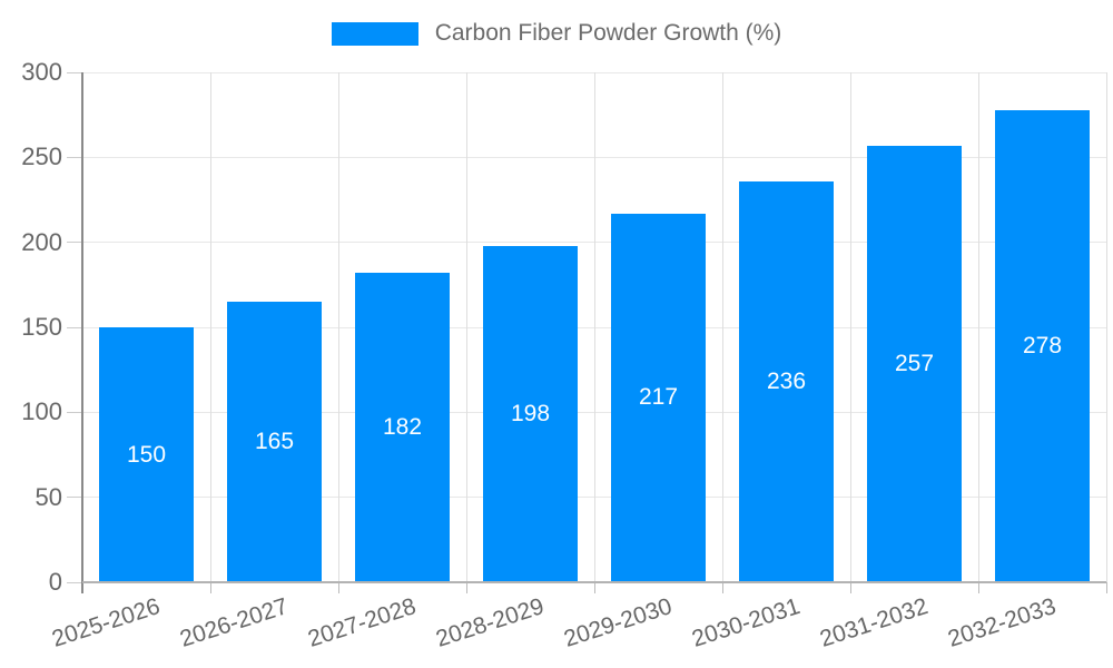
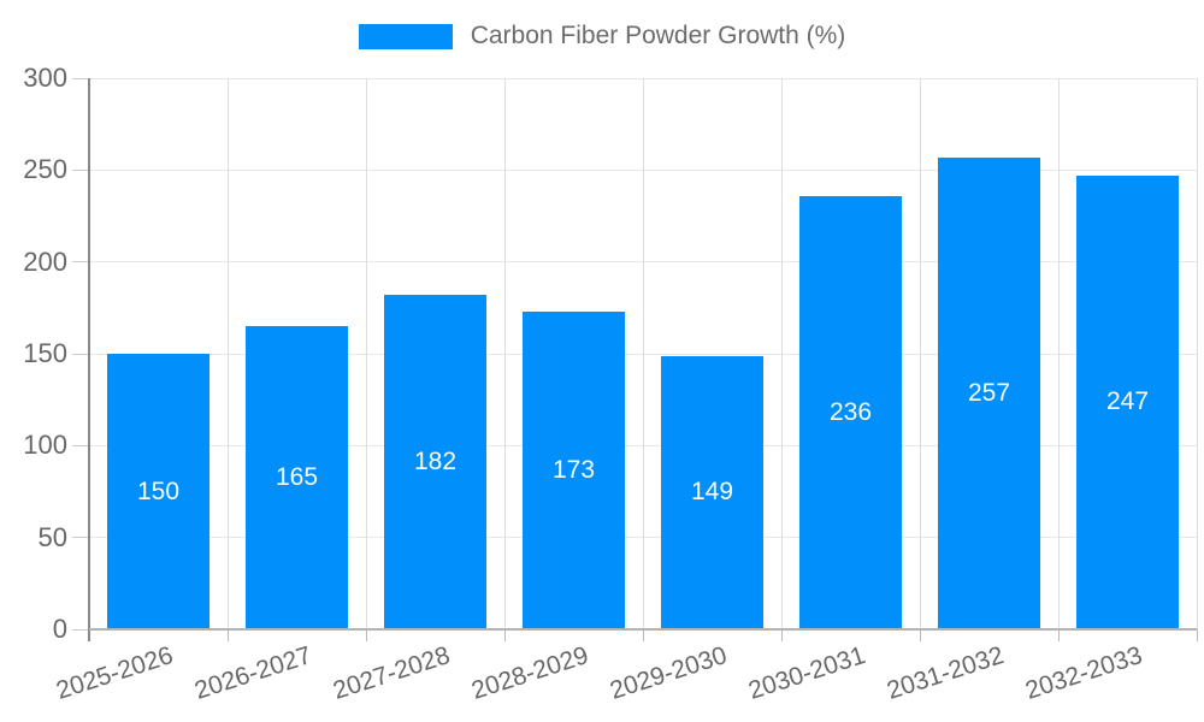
2028-2029: 198 -> 173
2029-2030: 217 -> 149
2032-2033: 278 -> 247
